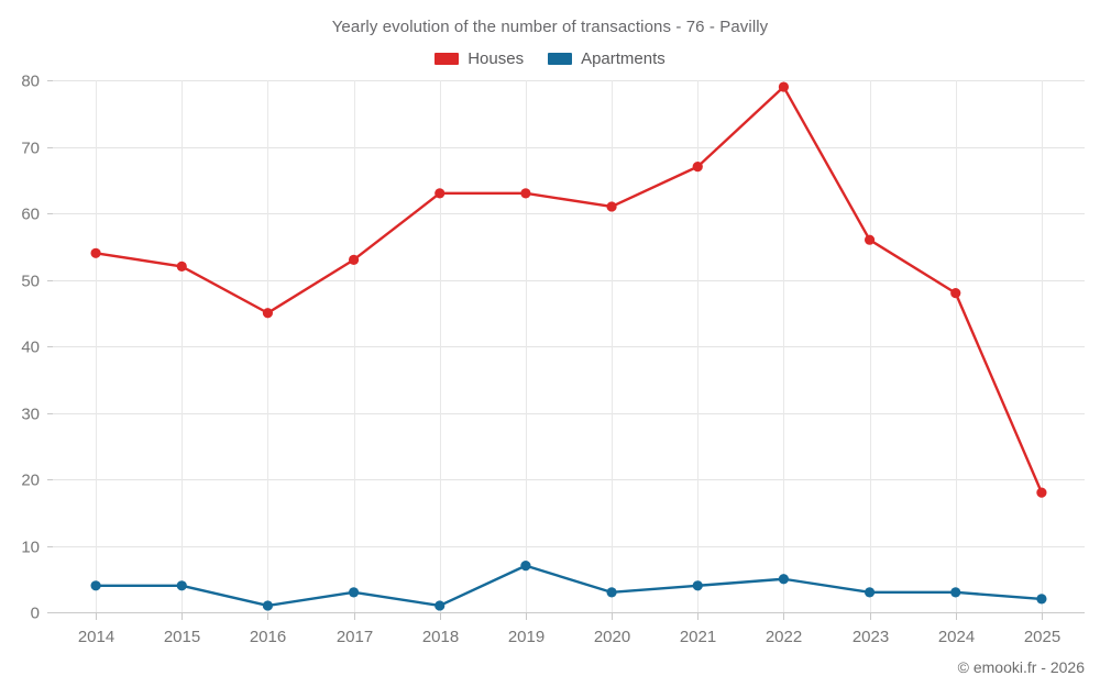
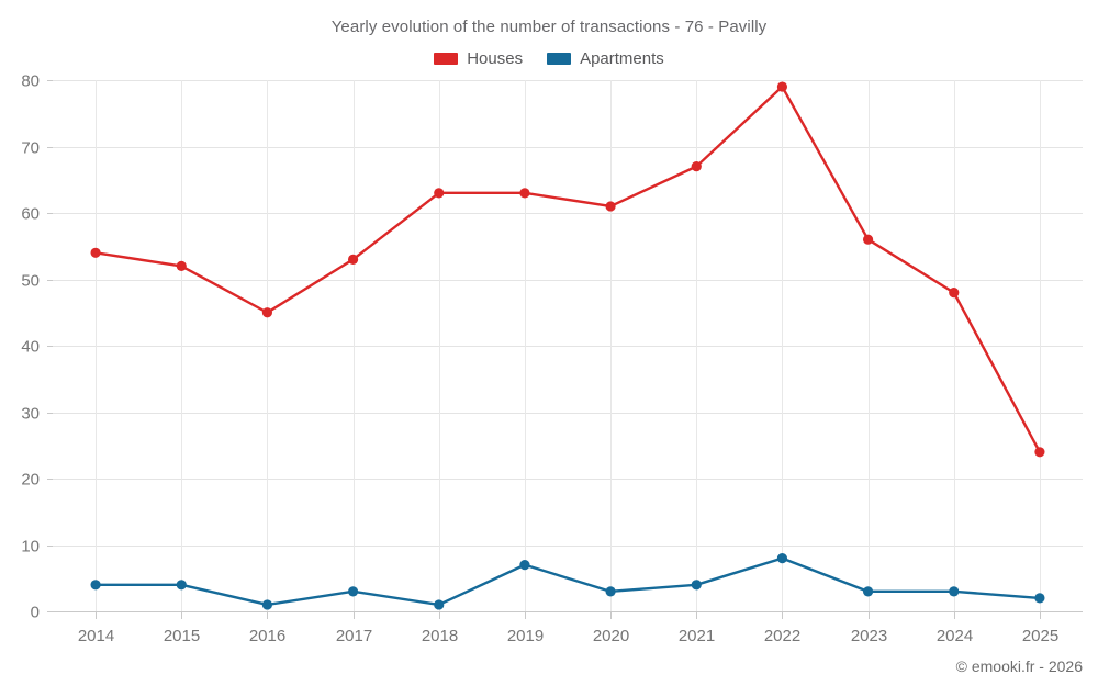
Apartments/2022: 5 -> 8
Houses/2025: 18 -> 24
